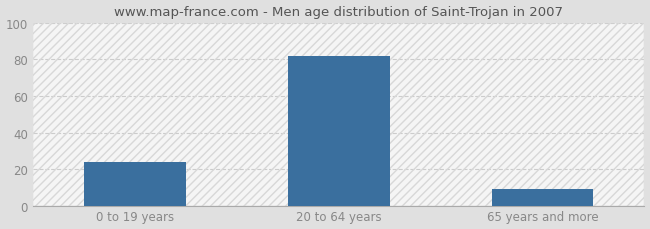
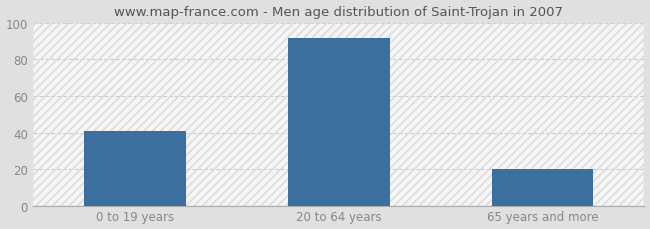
0 to 19 years: 24 -> 41
20 to 64 years: 82 -> 92
65 years and more: 9 -> 20
